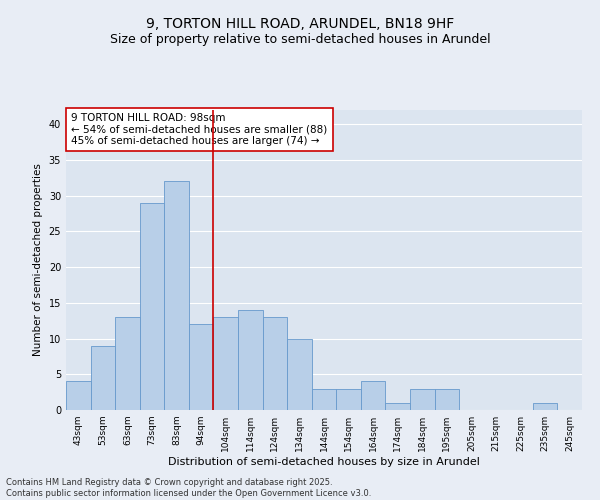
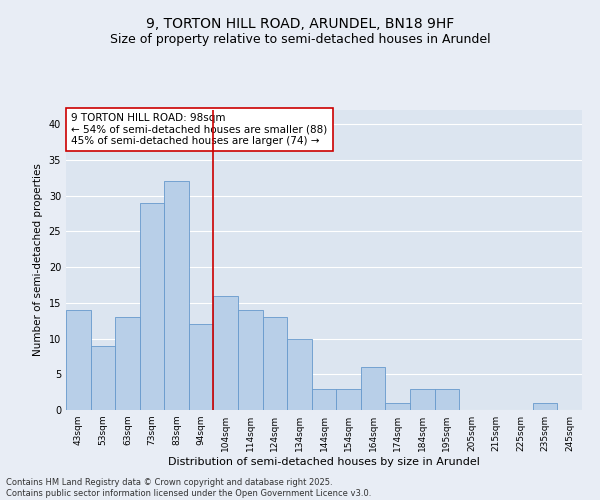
43sqm: 4 -> 14
104sqm: 13 -> 16
164sqm: 4 -> 6
